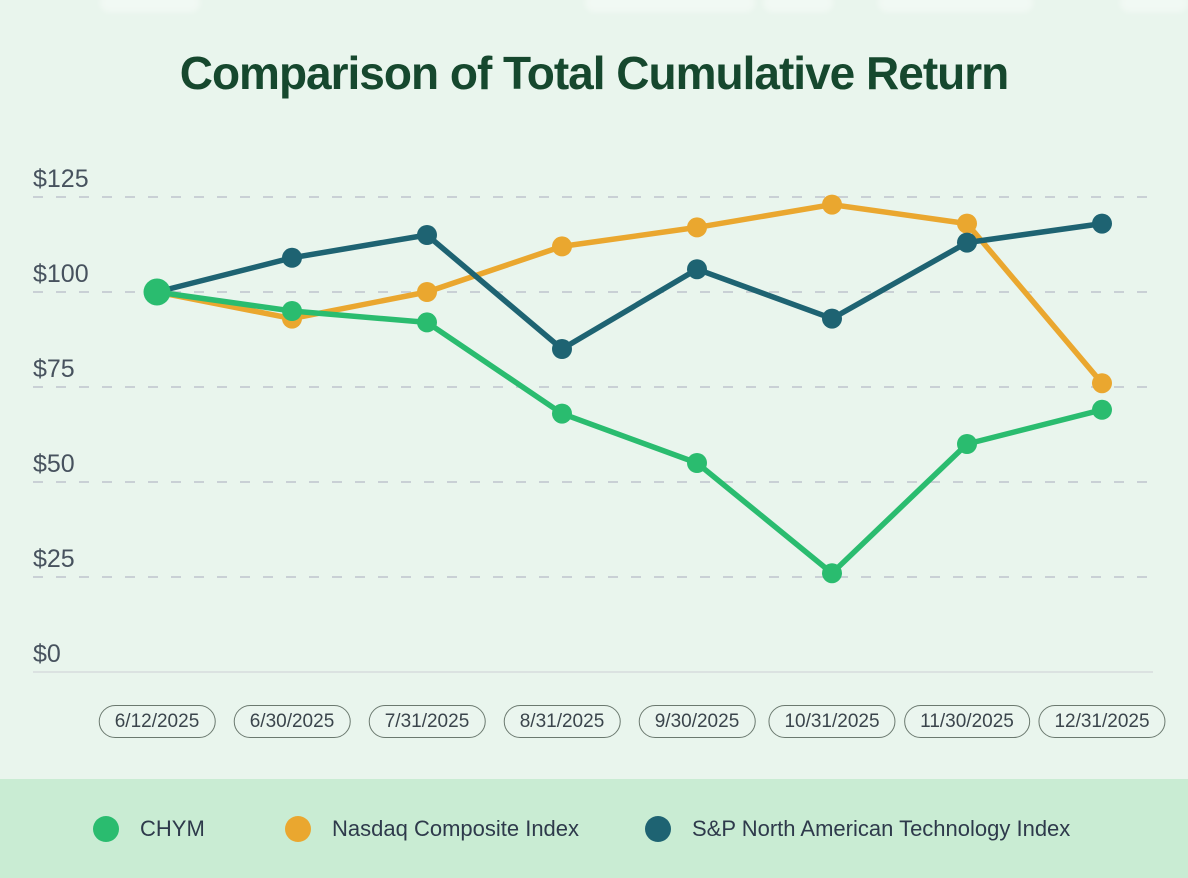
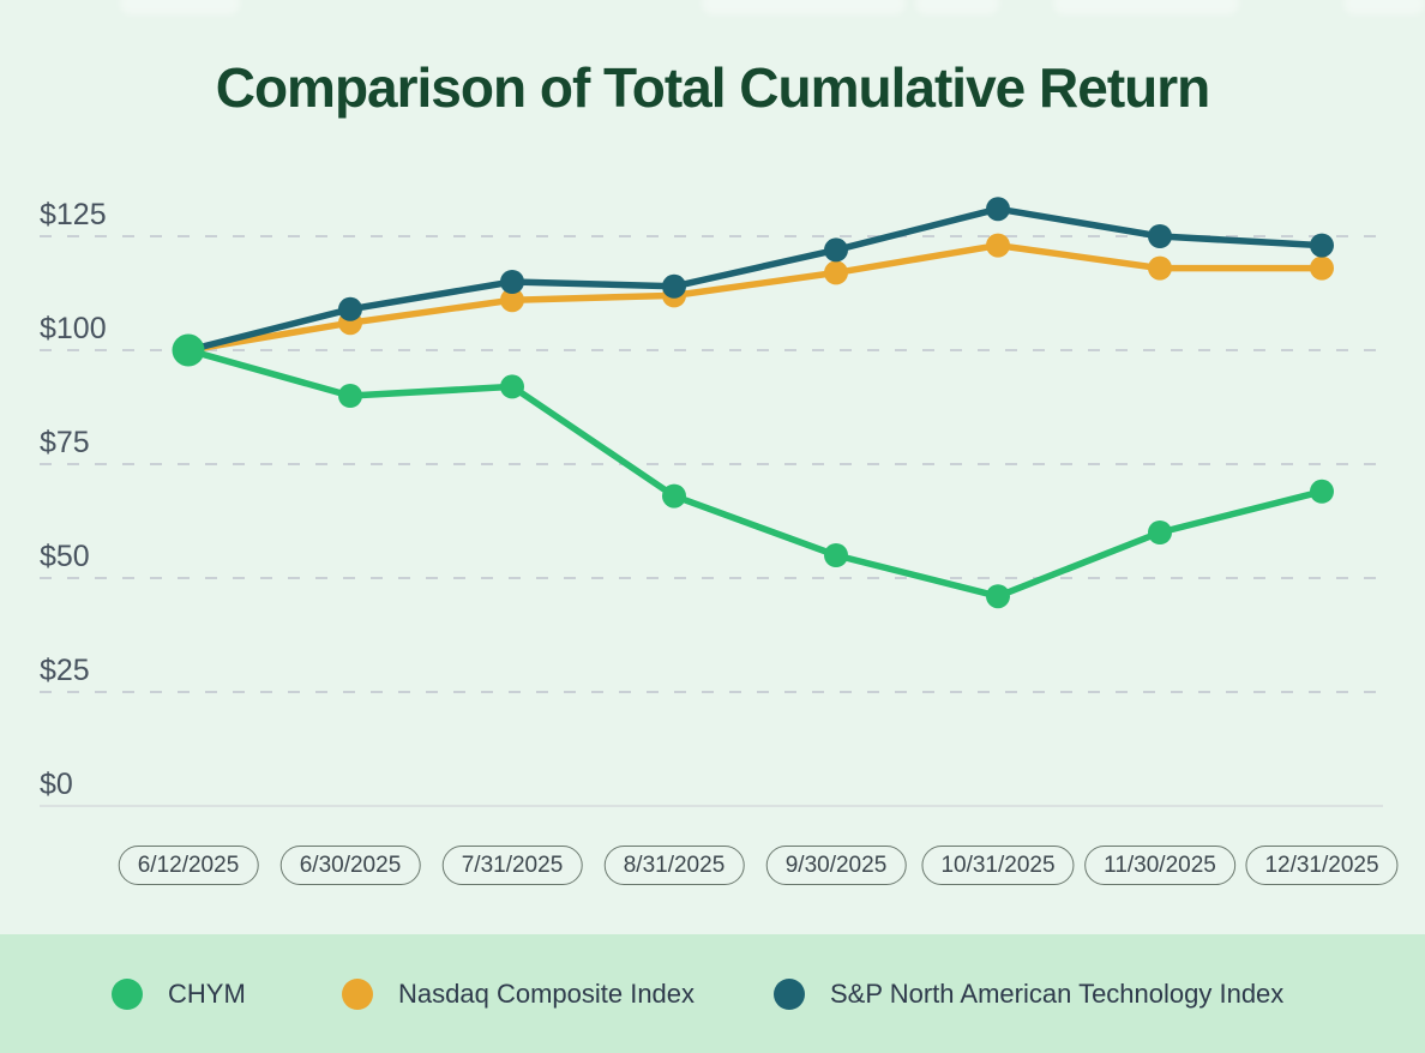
CHYM/6/30/2025: $95 -> $90
Nasdaq Composite Index/6/30/2025: $93 -> $106
Nasdaq Composite Index/7/31/2025: $100 -> $111
S&P North American Technology Index/8/31/2025: $85 -> $114
S&P North American Technology Index/9/30/2025: $106 -> $122
CHYM/10/31/2025: $26 -> $46
S&P North American Technology Index/10/31/2025: $93 -> $131
S&P North American Technology Index/11/30/2025: $113 -> $125
Nasdaq Composite Index/12/31/2025: $76 -> $118
S&P North American Technology Index/12/31/2025: $118 -> $123
